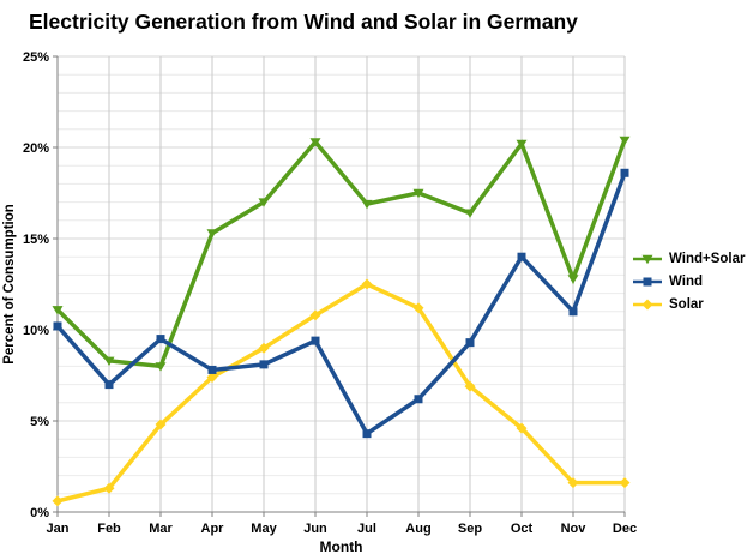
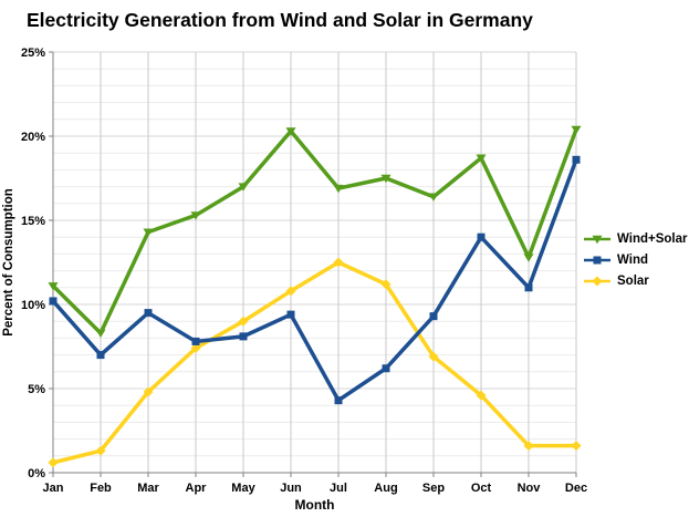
Wind+Solar/Mar: 8.0% -> 14.3%
Wind+Solar/Oct: 20.2% -> 18.7%
